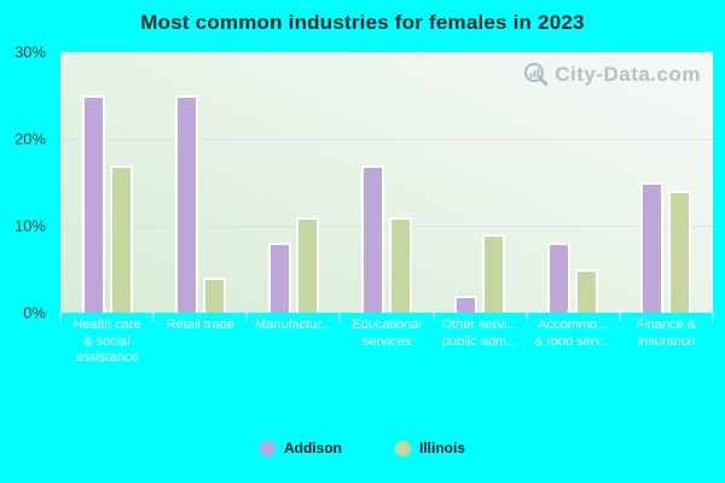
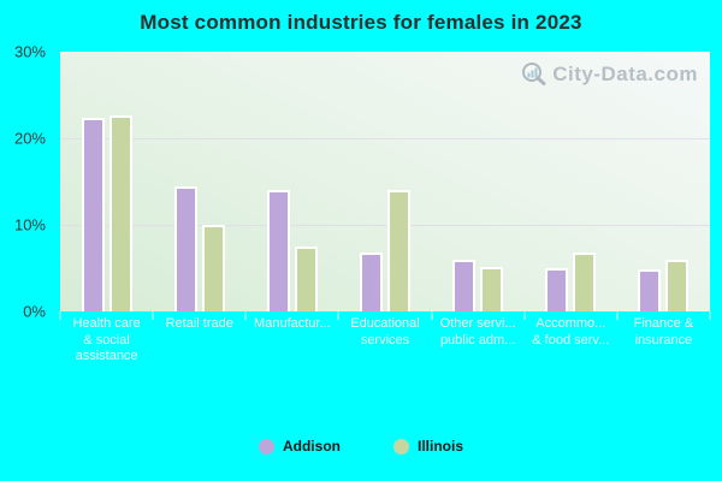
Addison/Health care & social assistance: 25% -> 22%
Illinois/Health care & social assistance: 17% -> 23%
Addison/Retail trade: 25% -> 14%
Illinois/Retail trade: 4% -> 10%
Addison/Manufactur...: 8% -> 14%
Illinois/Manufactur...: 11% -> 8%
Addison/Educational services: 17% -> 7%
Illinois/Educational services: 11% -> 14%
Addison/Other servi... public adm...: 2% -> 6%
Illinois/Other servi... public adm...: 9% -> 5%
Addison/Accommo... & food serv...: 8% -> 5%
Illinois/Accommo... & food serv...: 5% -> 7%
Addison/Finance & insurance: 15% -> 5%
Illinois/Finance & insurance: 14% -> 6%
